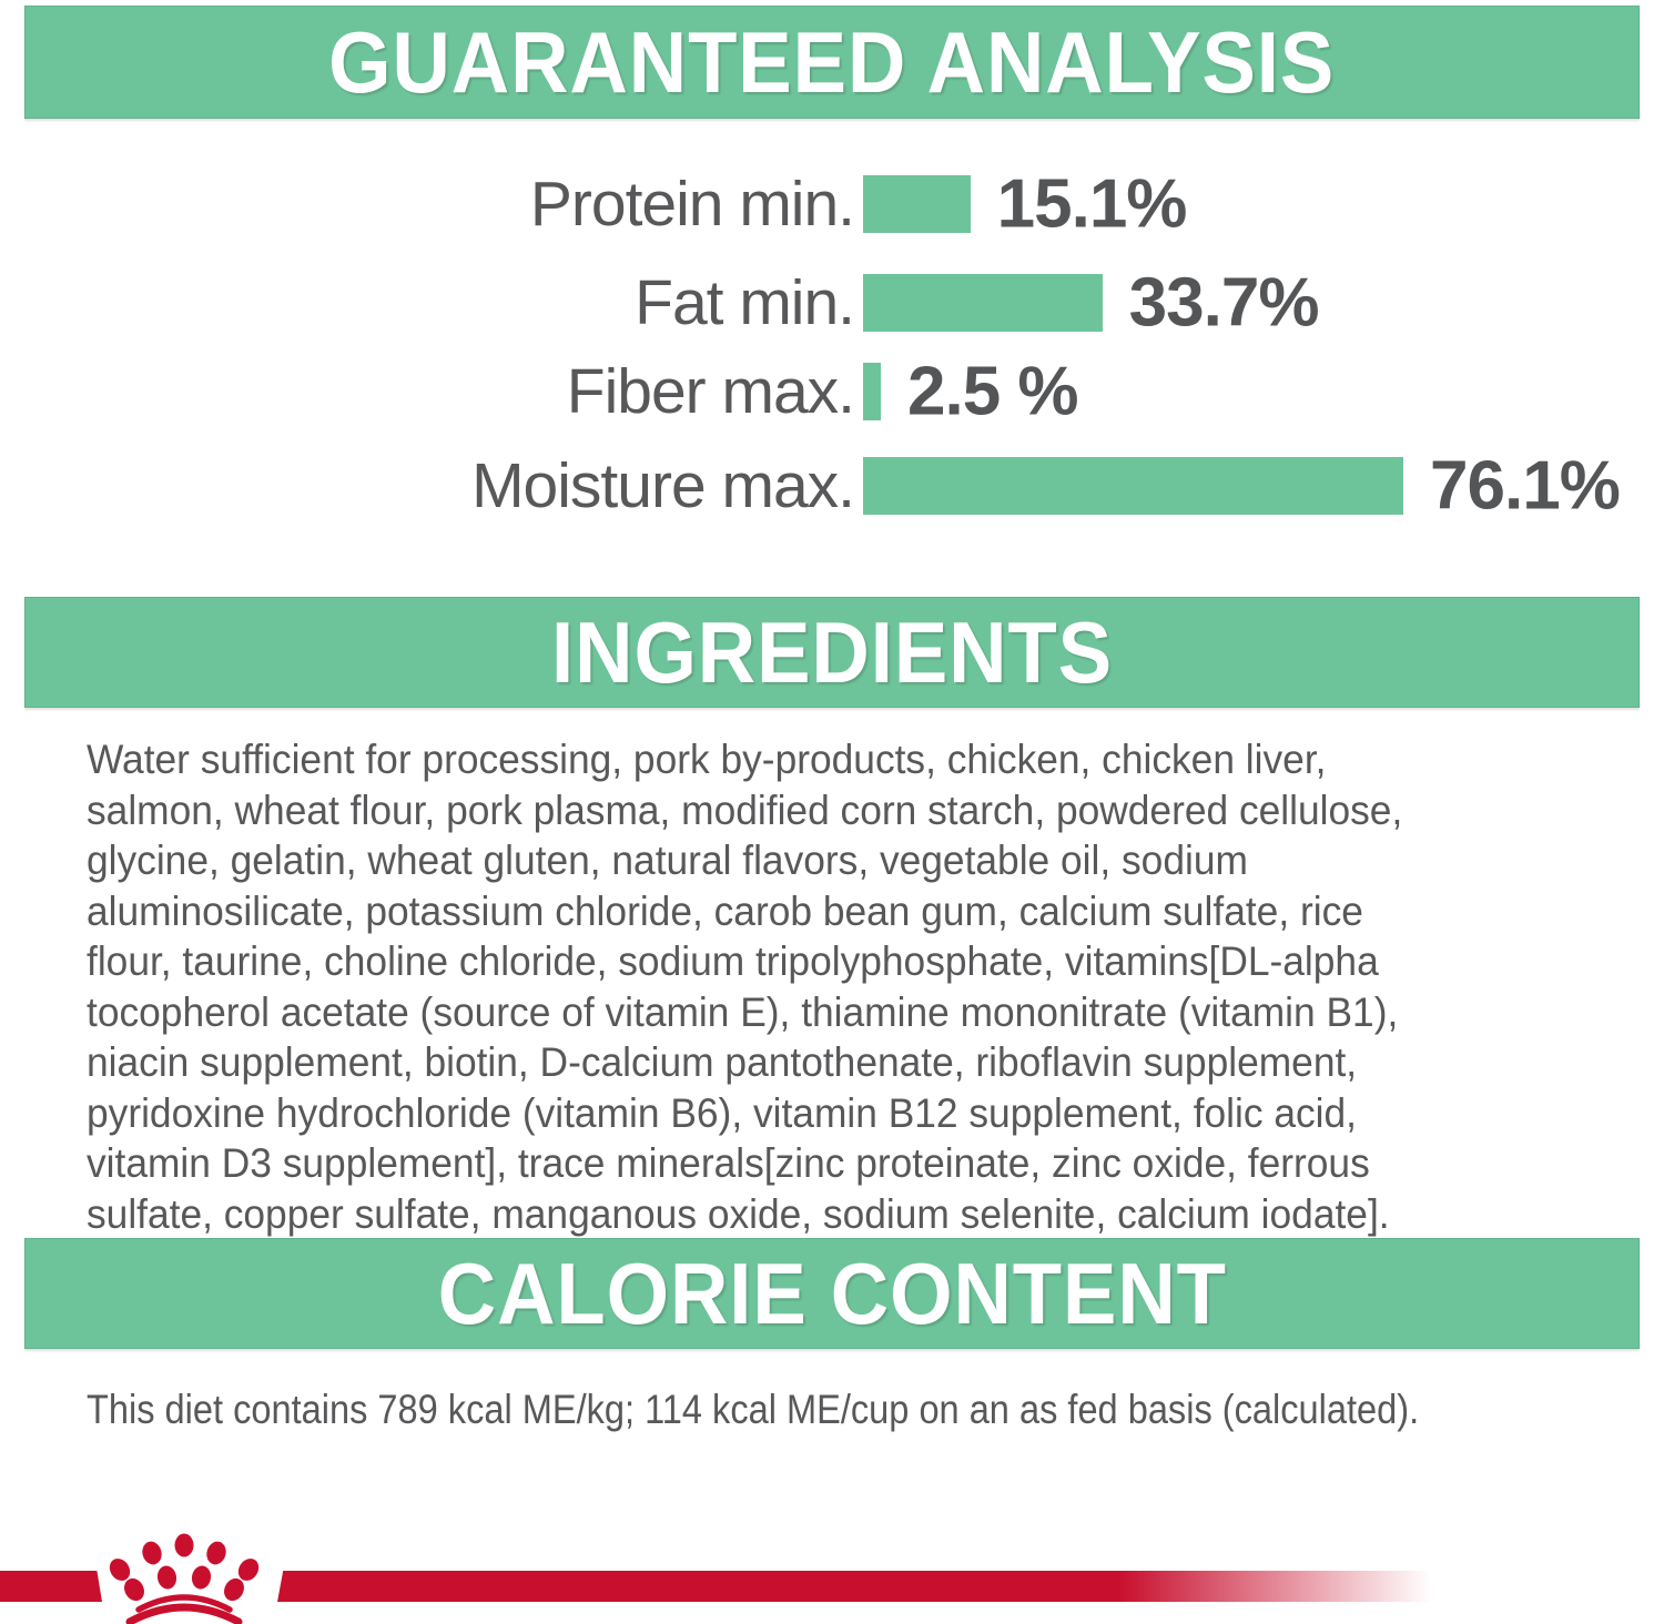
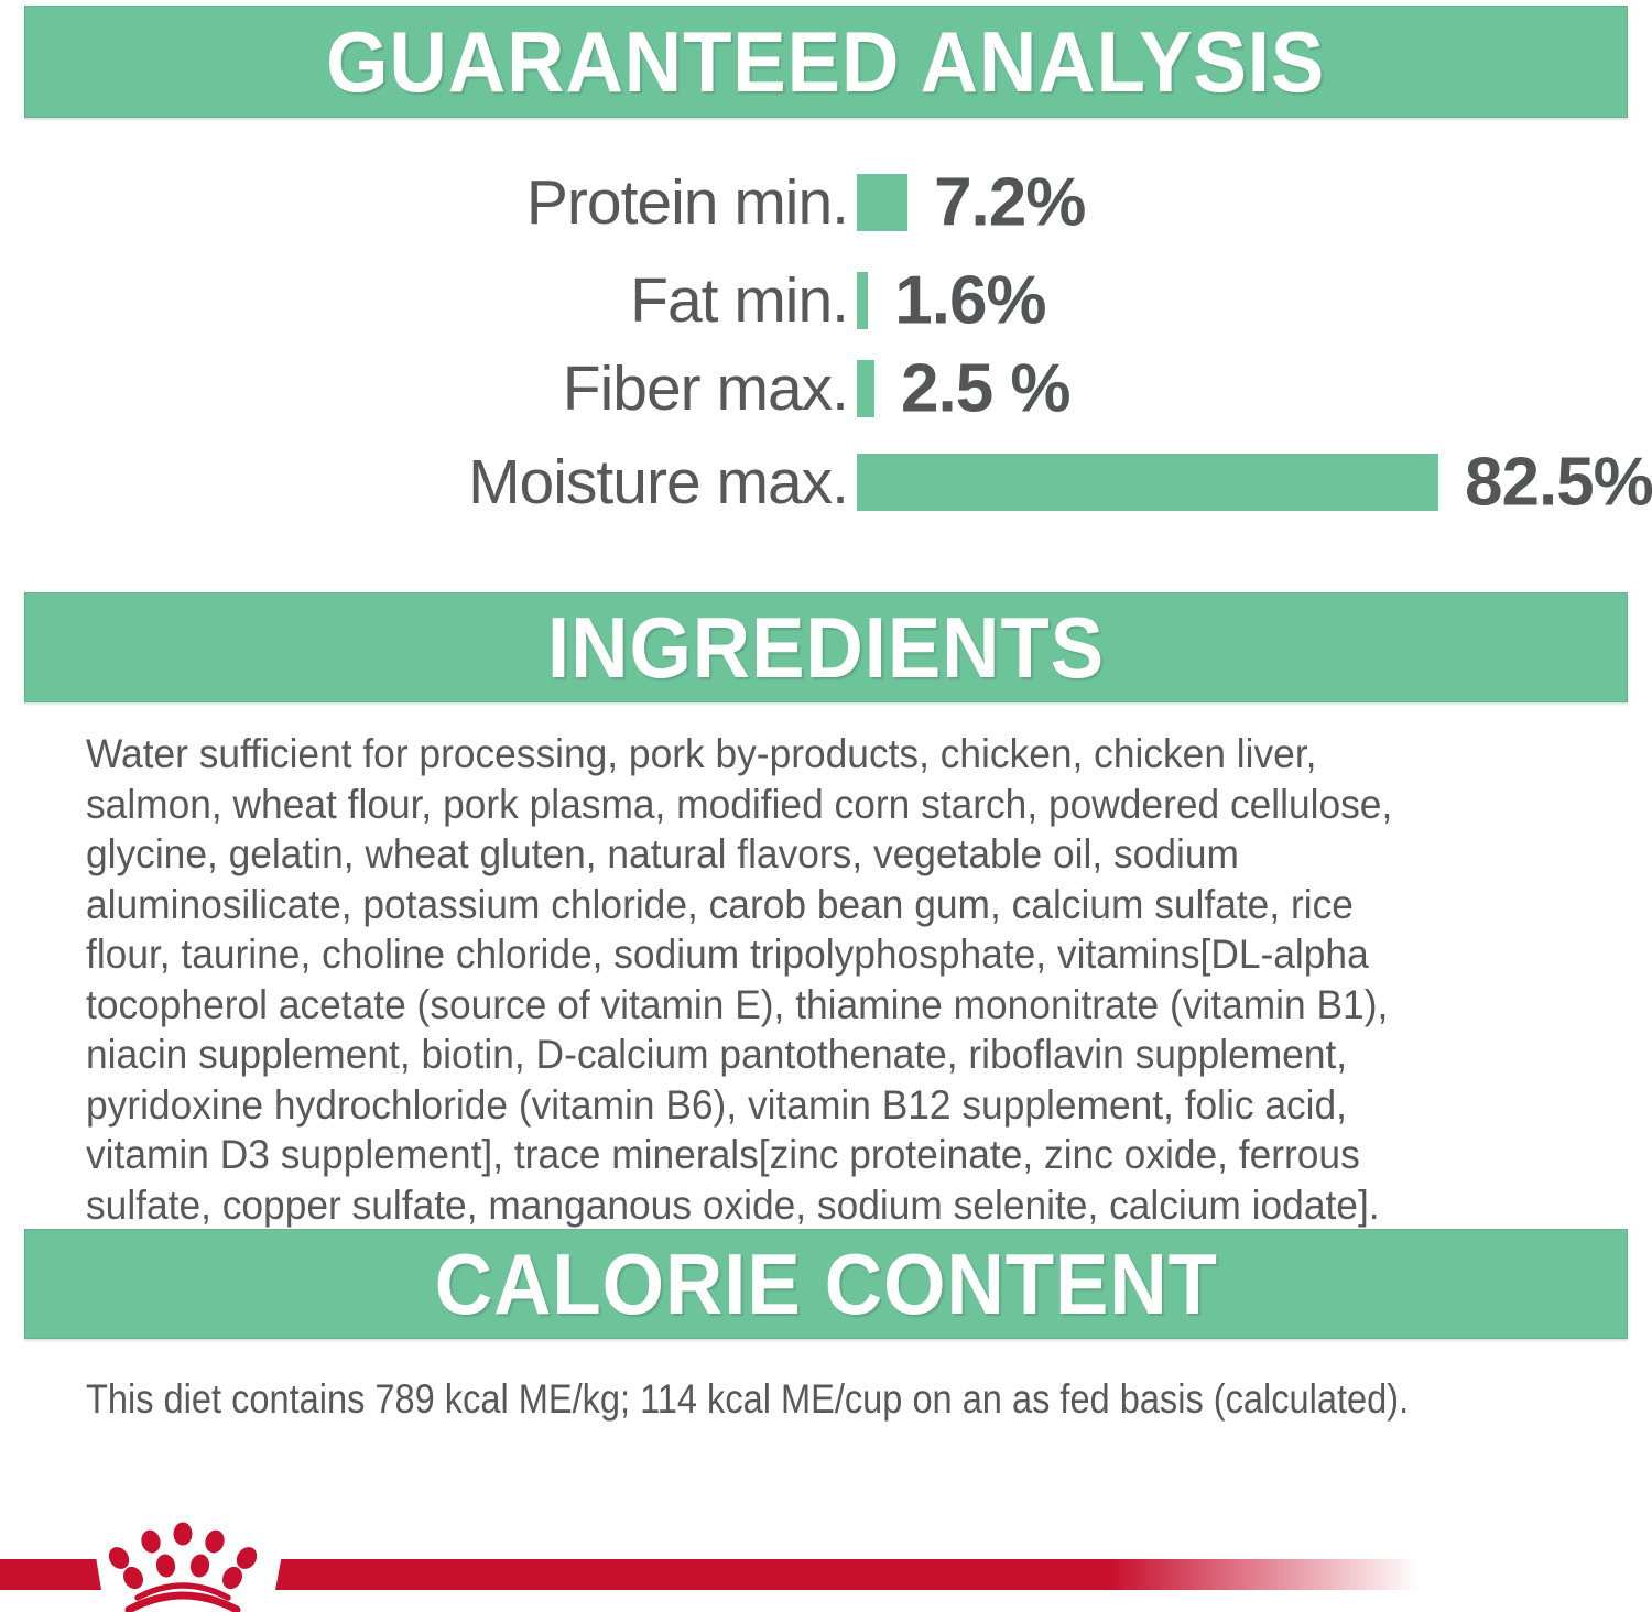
Protein min.: 15.1% -> 7.2%
Fat min.: 33.7% -> 1.6%
Moisture max.: 76.1% -> 82.5%
